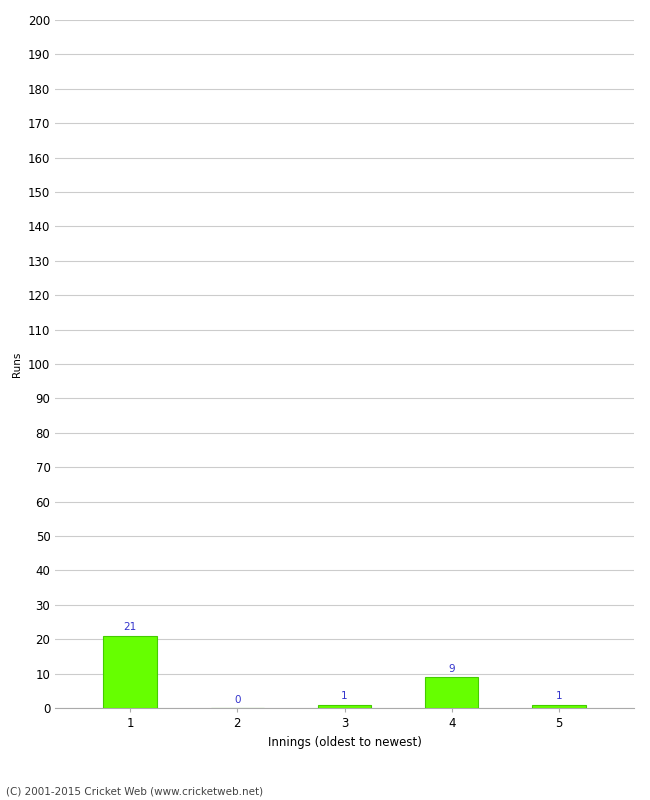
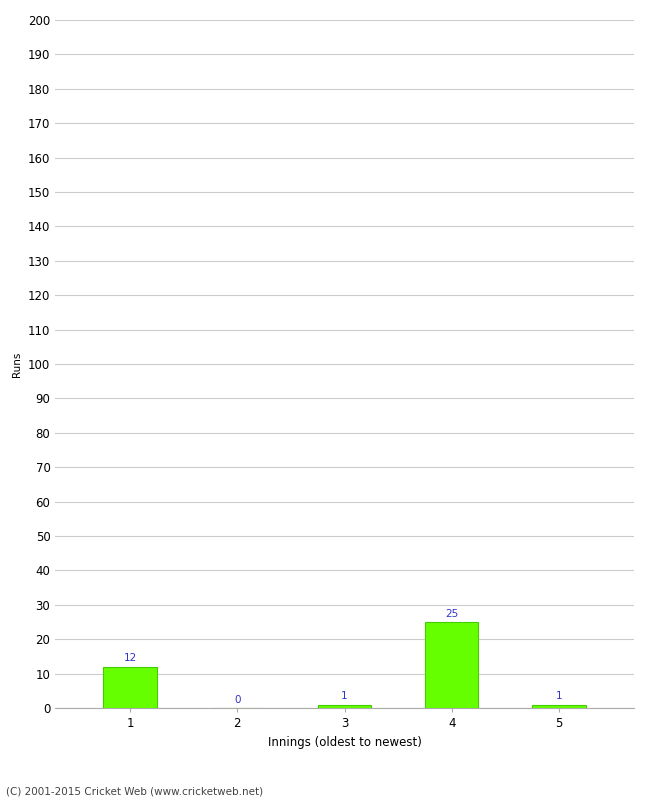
1: 21 -> 12
4: 9 -> 25
